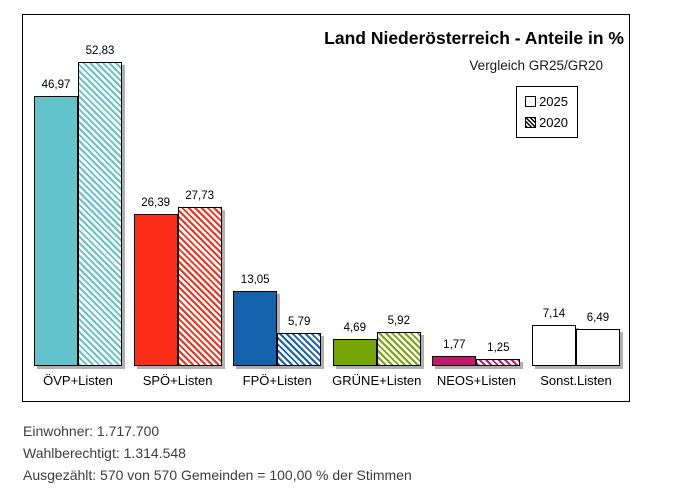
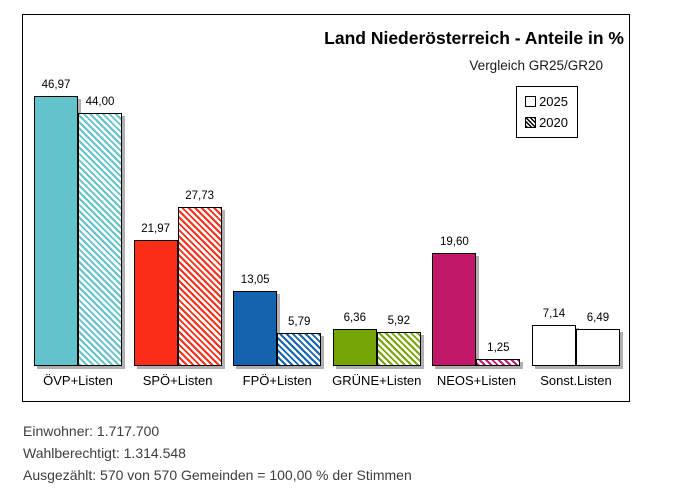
2020/ÖVP+Listen: 52,83 -> 44,00
2025/SPÖ+Listen: 26,39 -> 21,97
2025/GRÜNE+Listen: 4,69 -> 6,36
2025/NEOS+Listen: 1,77 -> 19,60
